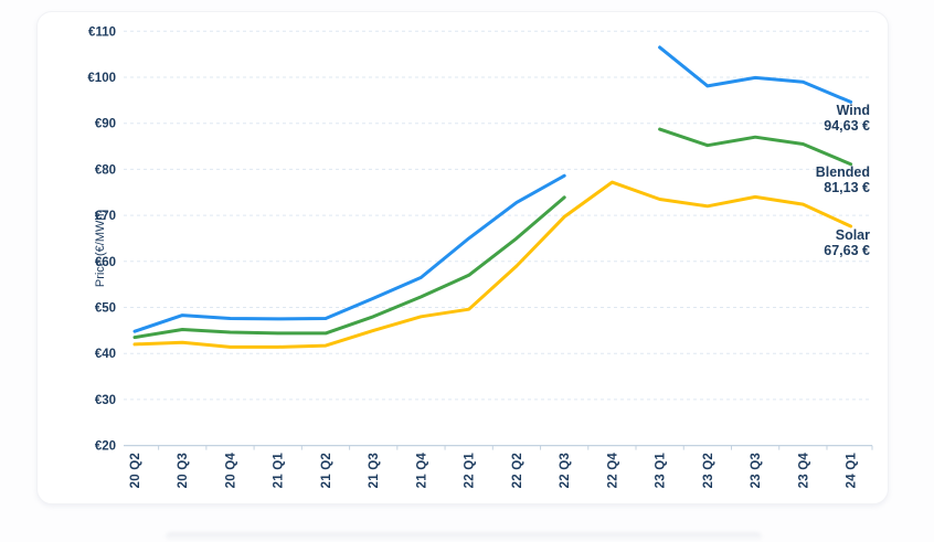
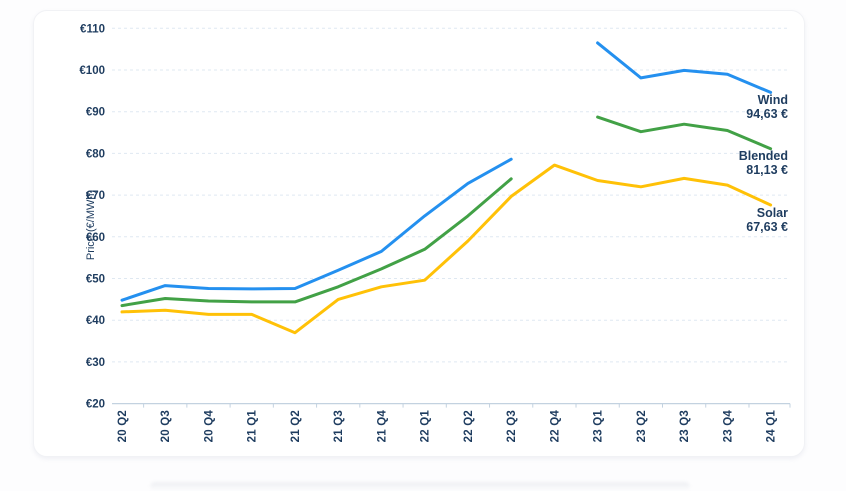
Solar/21 Q2: €42 -> €37
